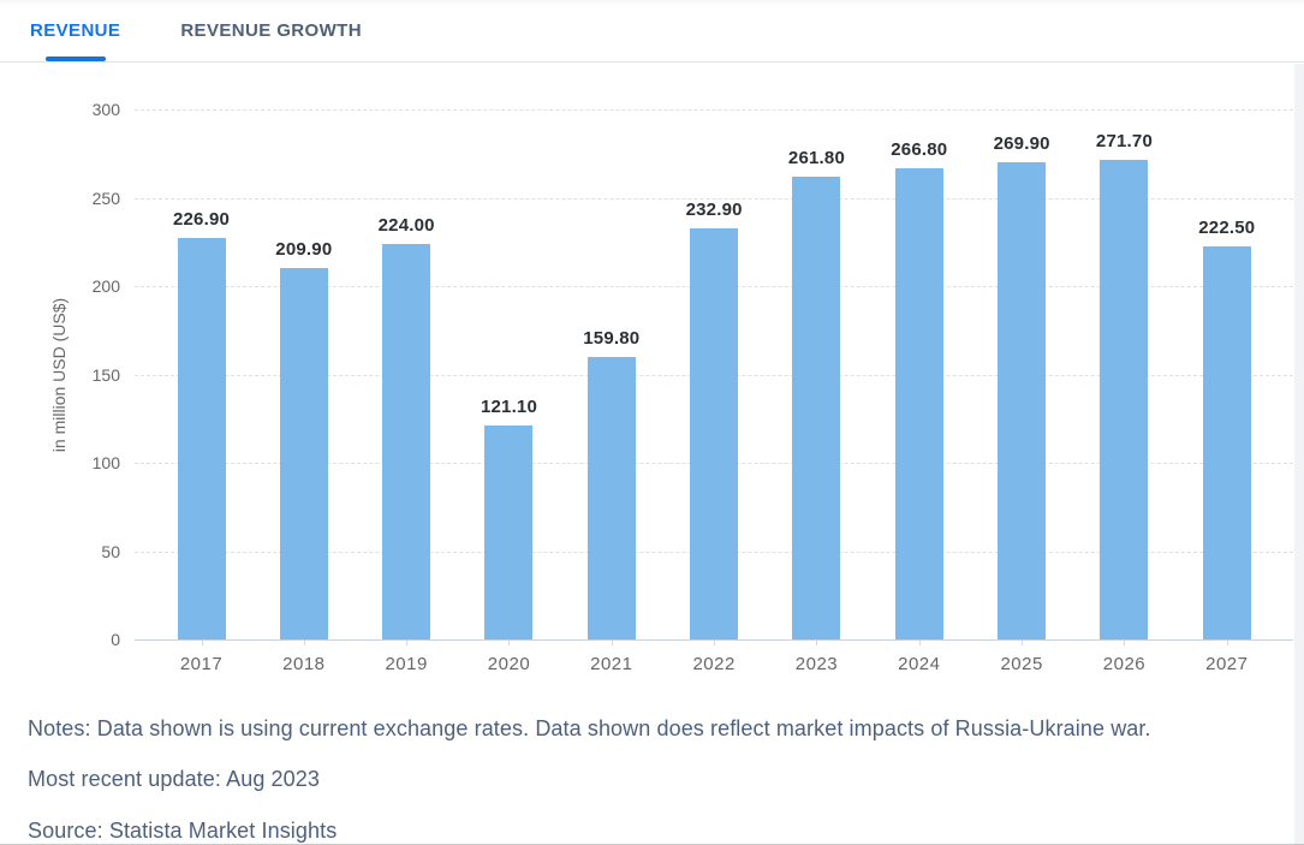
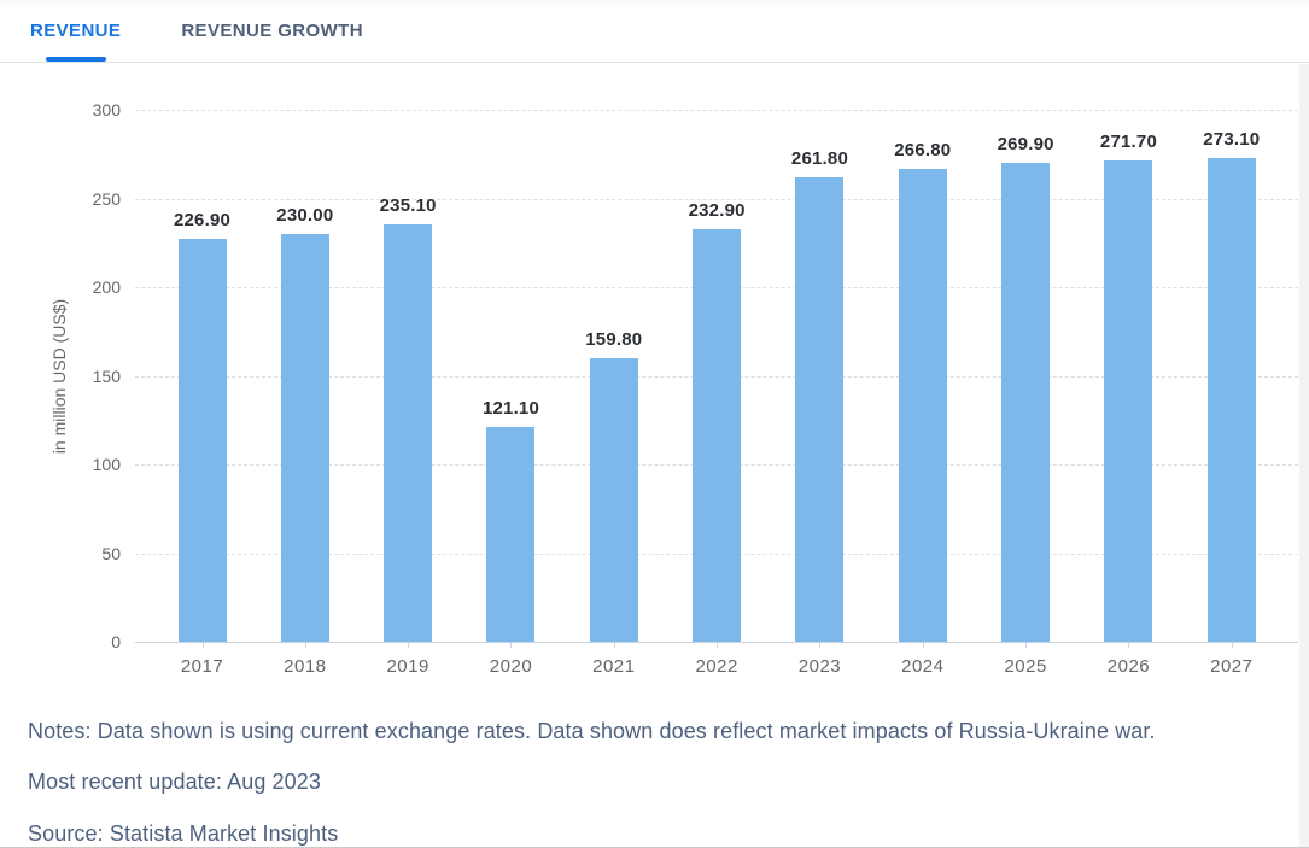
2018: 209.90 -> 230.00
2019: 224.00 -> 235.10
2027: 222.50 -> 273.10
